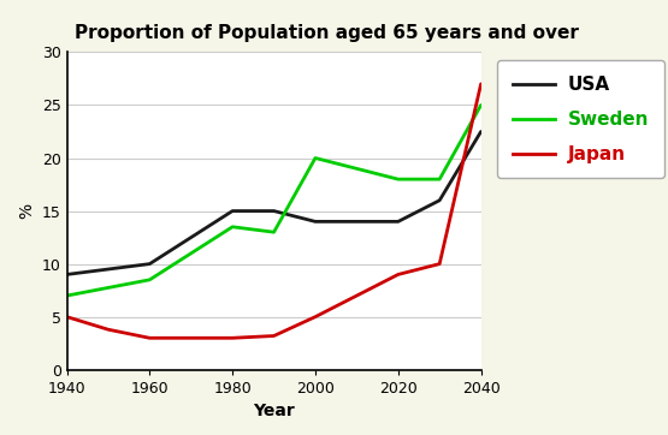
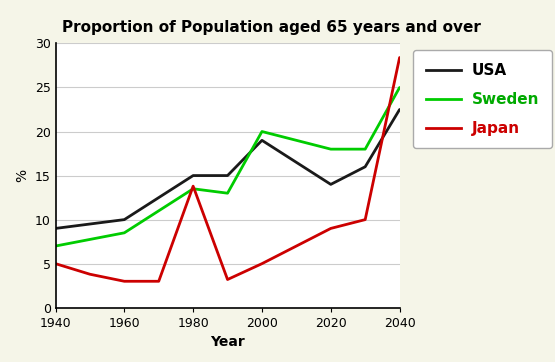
Japan/1980: 3.0 -> 13.8
USA/2000: 14.0 -> 19.0
Japan/2040: 27.0 -> 28.4
